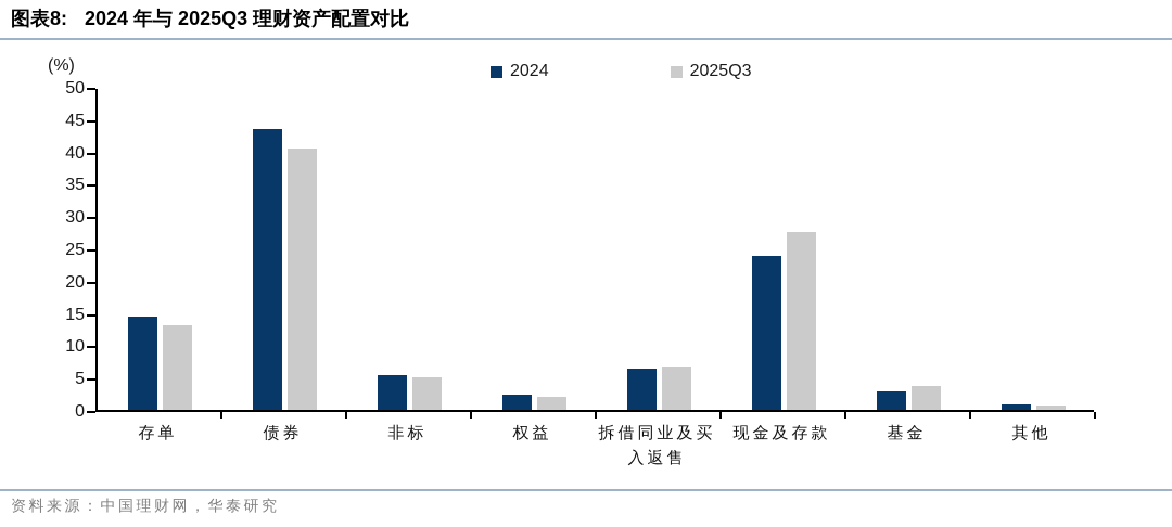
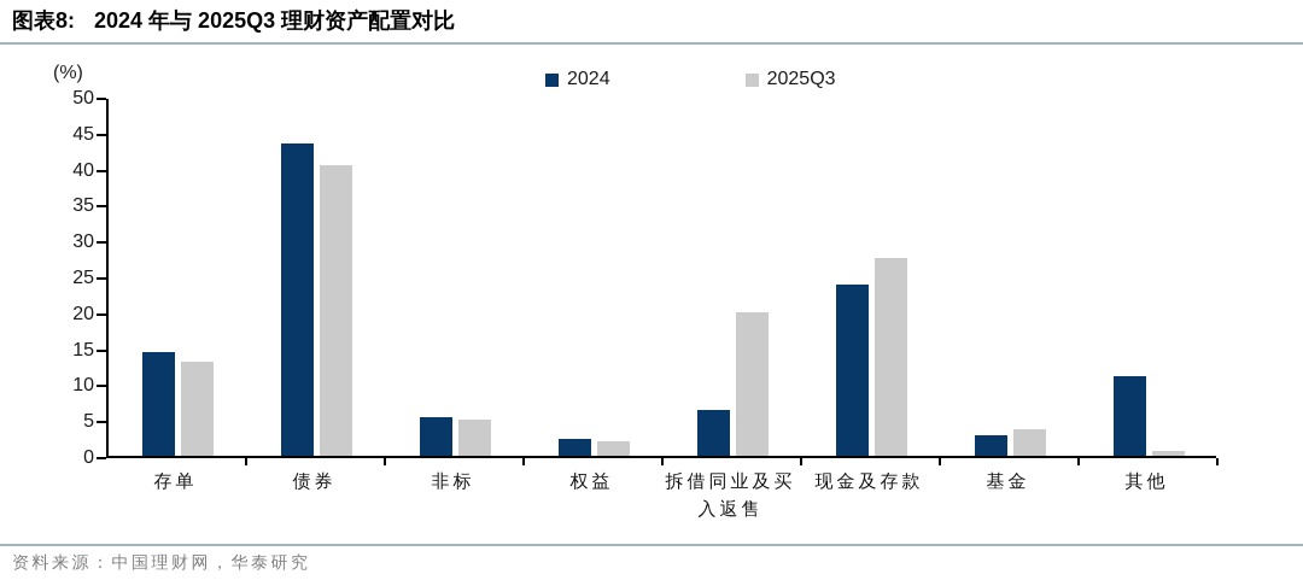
2025Q3/拆借同业及买 入返售: 7 -> 20
2024/其他: 1 -> 11
